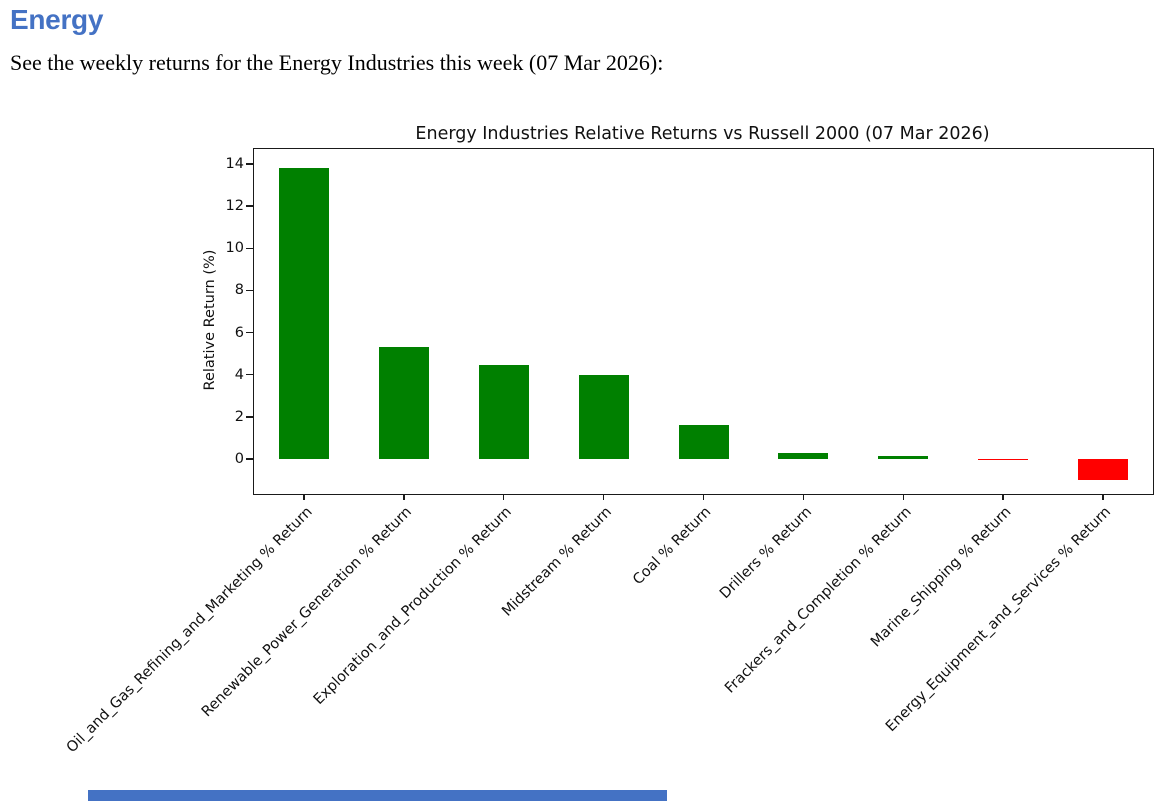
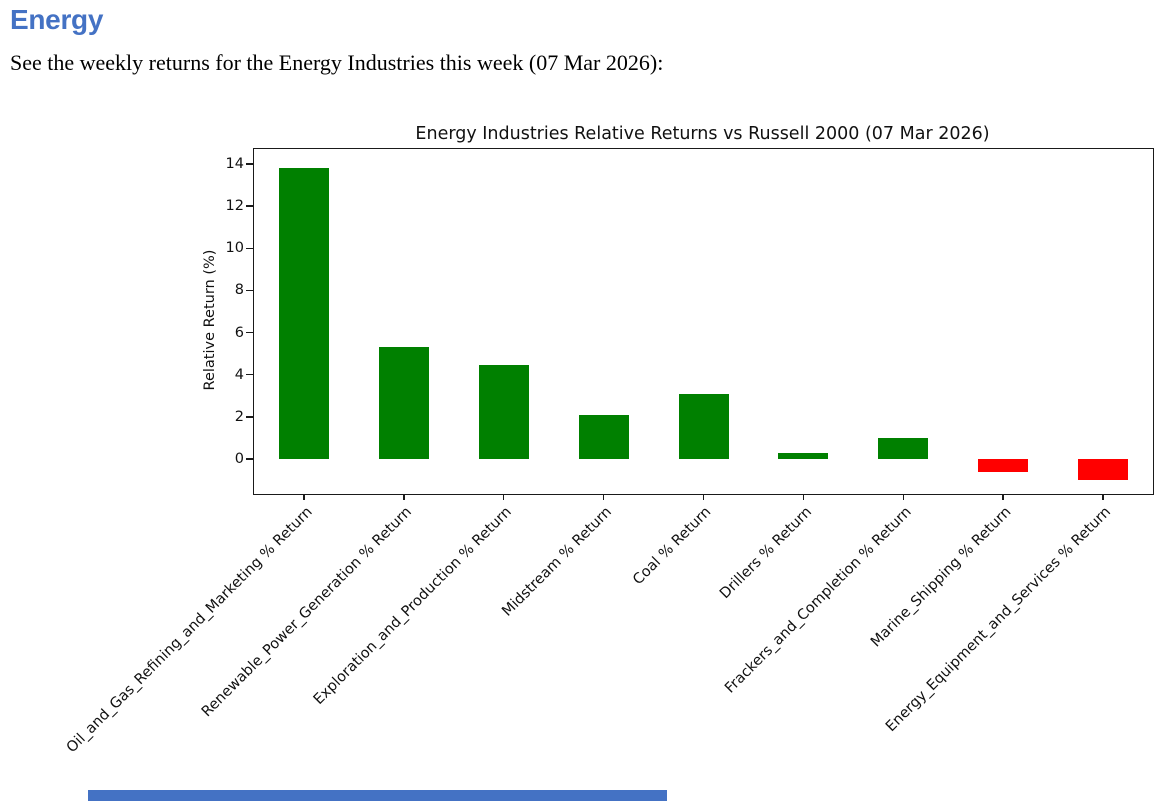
Midstream % Return: 4.0 -> 2.1
Coal % Return: 1.6 -> 3.1
Frackers_and_Completion % Return: 0.1 -> 1.0
Marine_Shipping % Return: -0.1 -> -0.6
